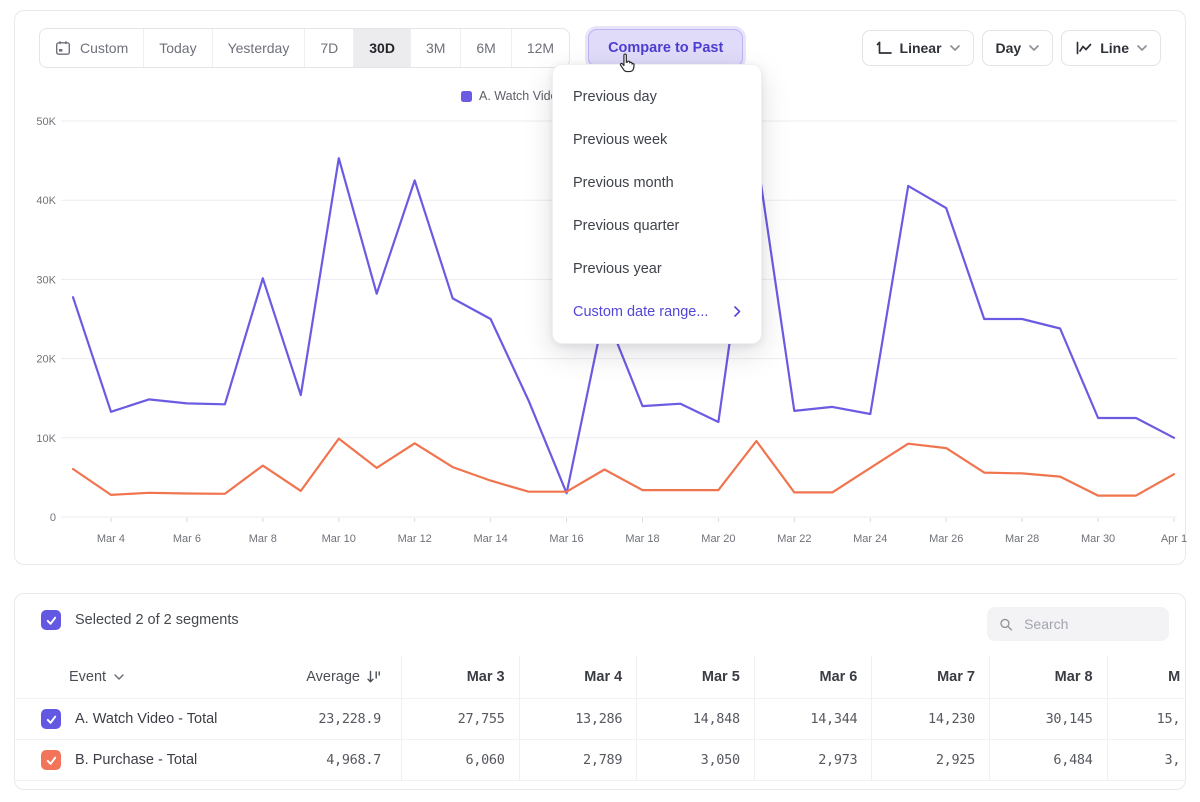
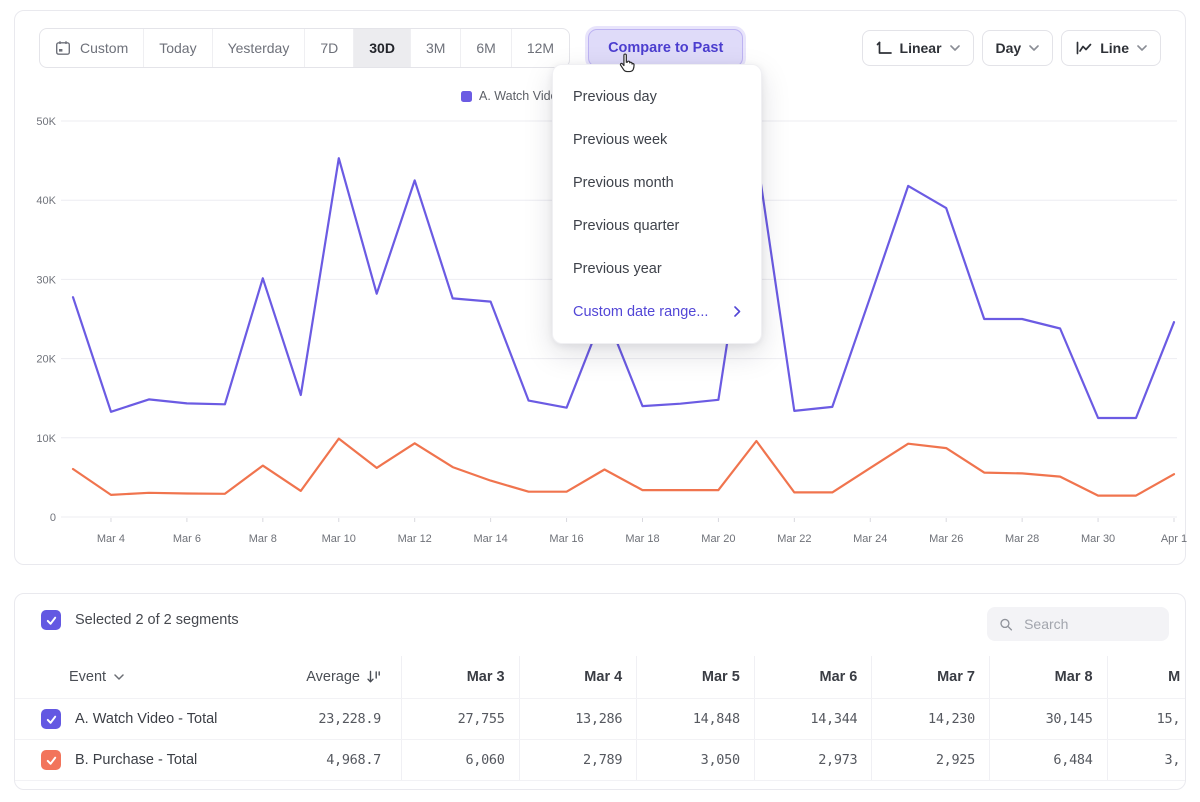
A. Watch Video/Mar 14: 25K -> 27K
A. Watch Video/Mar 16: 3K -> 14K
A. Watch Video/Mar 20: 12K -> 15K
A. Watch Video/Mar 24: 13K -> 28K
A. Watch Video/Apr 1: 10K -> 25K
